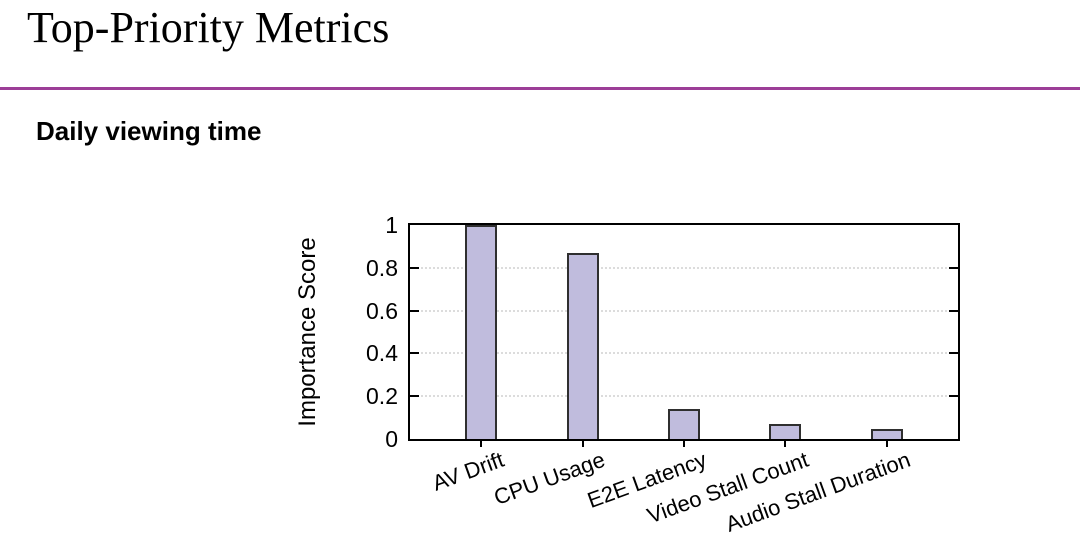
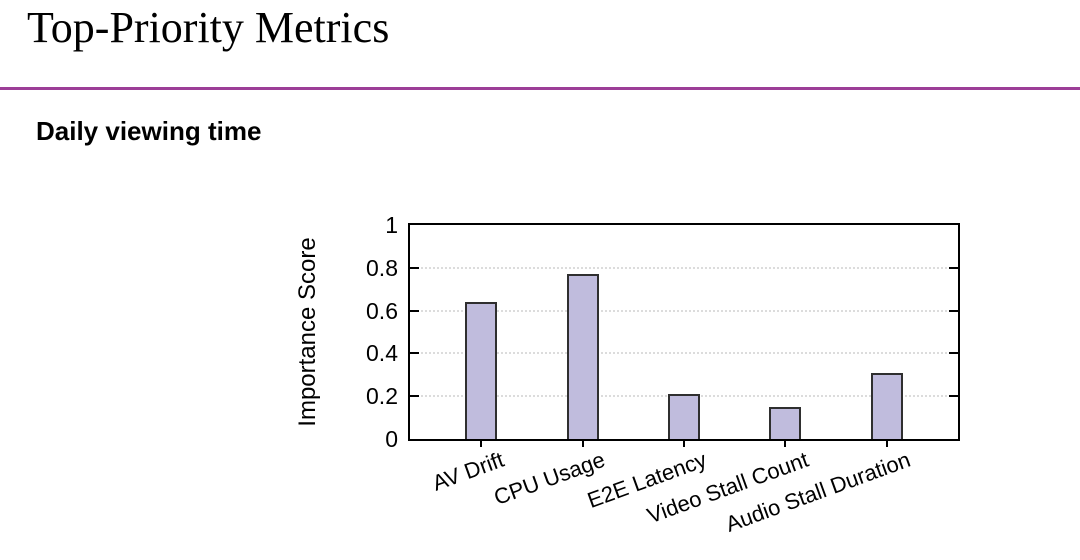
AV Drift: 1.00 -> 0.64
CPU Usage: 0.87 -> 0.77
E2E Latency: 0.14 -> 0.21
Video Stall Count: 0.07 -> 0.15
Audio Stall Duration: 0.04 -> 0.31
